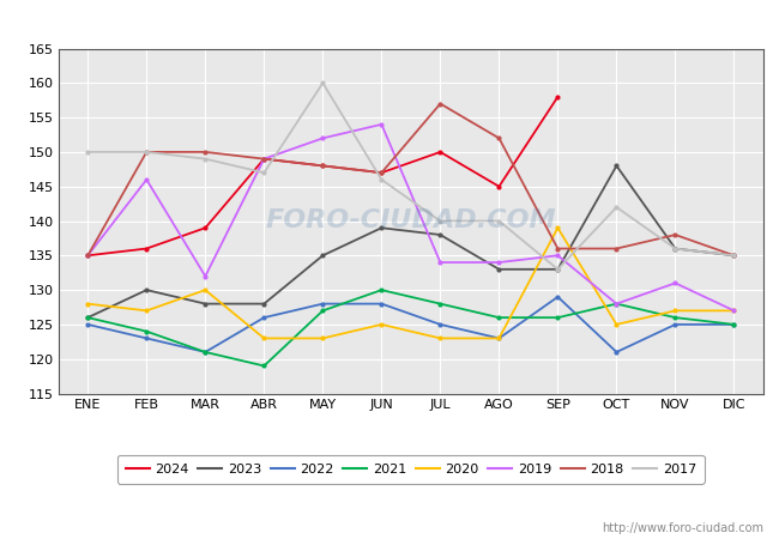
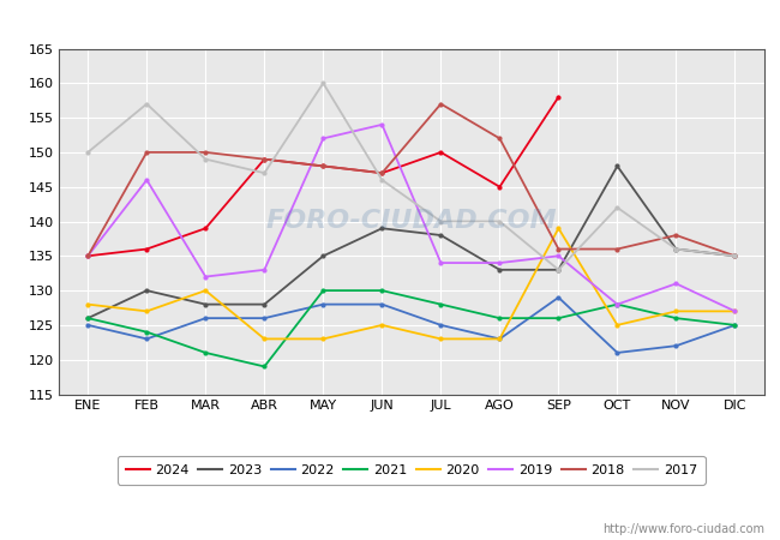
2017/FEB: 150 -> 157
2022/MAR: 121 -> 126
2019/ABR: 149 -> 133
2021/MAY: 127 -> 130
2022/NOV: 125 -> 122
